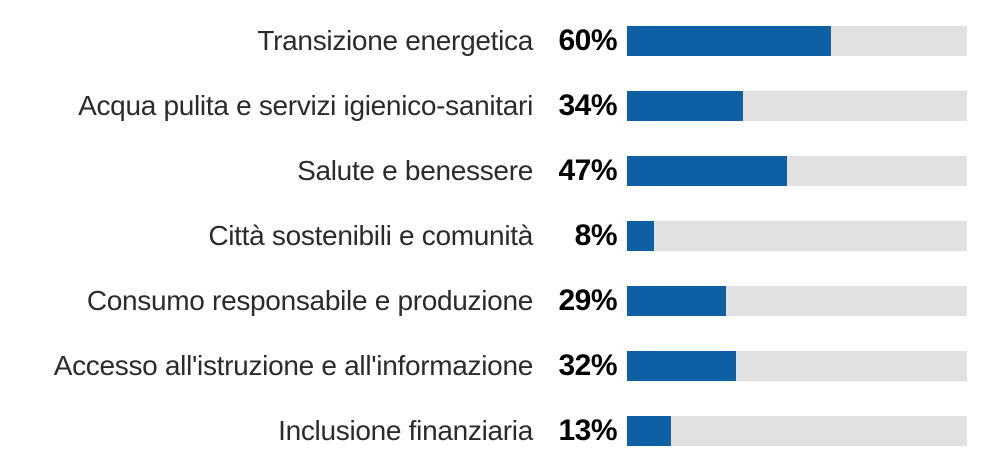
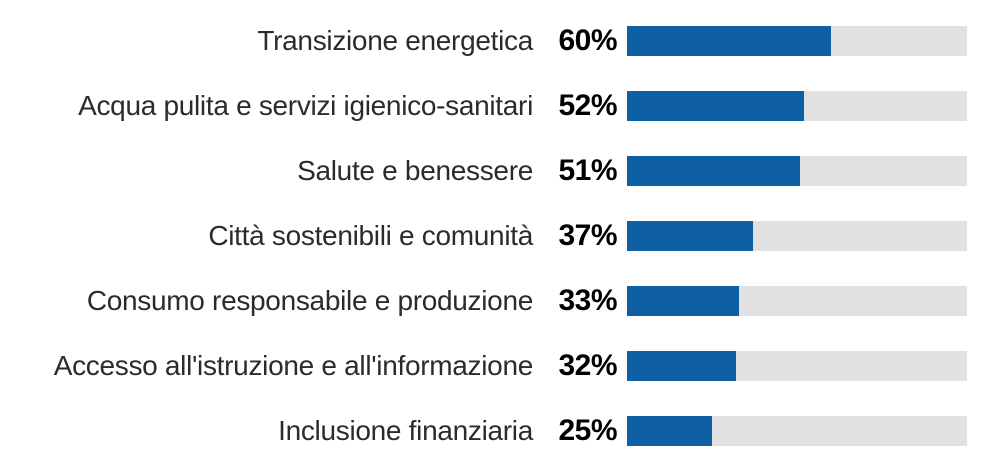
Acqua pulita e servizi igienico-sanitari: 34% -> 52%
Salute e benessere: 47% -> 51%
Città sostenibili e comunità: 8% -> 37%
Consumo responsabile e produzione: 29% -> 33%
Inclusione finanziaria: 13% -> 25%
